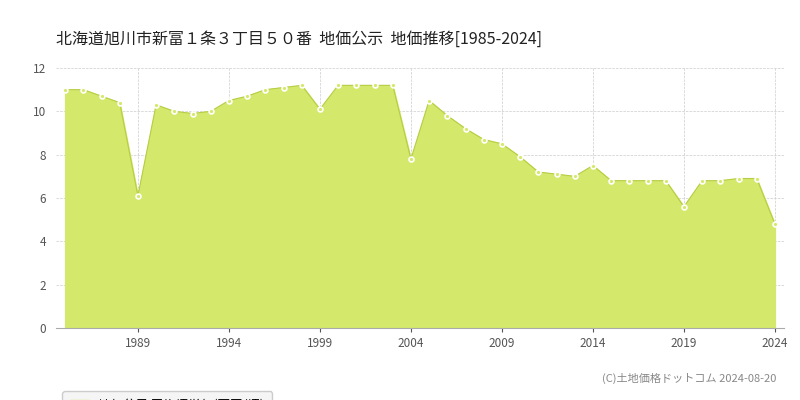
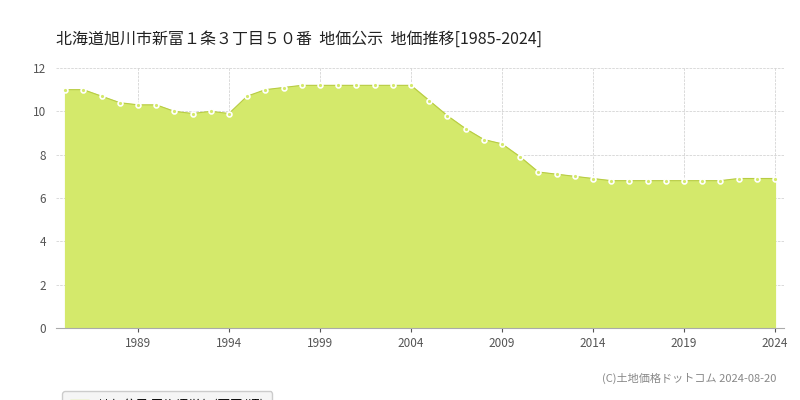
1989: 6.1 -> 10.3
1994: 10.5 -> 9.9
1999: 10.1 -> 11.2
2004: 7.8 -> 11.2
2014: 7.5 -> 6.9
2019: 5.6 -> 6.8
2024: 4.8 -> 6.9
